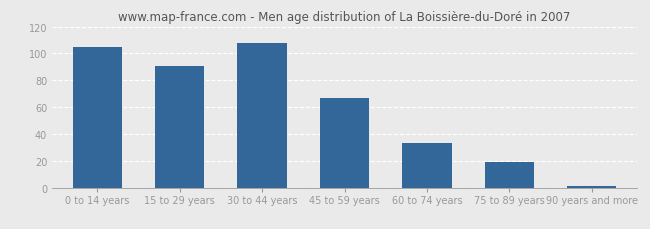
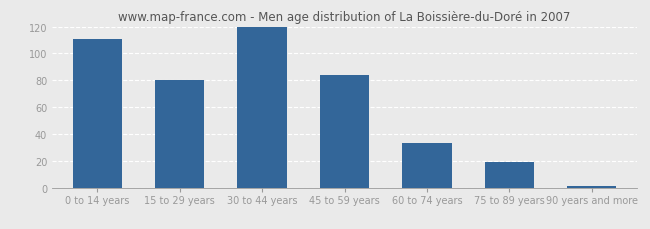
0 to 14 years: 105 -> 111
15 to 29 years: 91 -> 80
30 to 44 years: 108 -> 120
45 to 59 years: 67 -> 84
